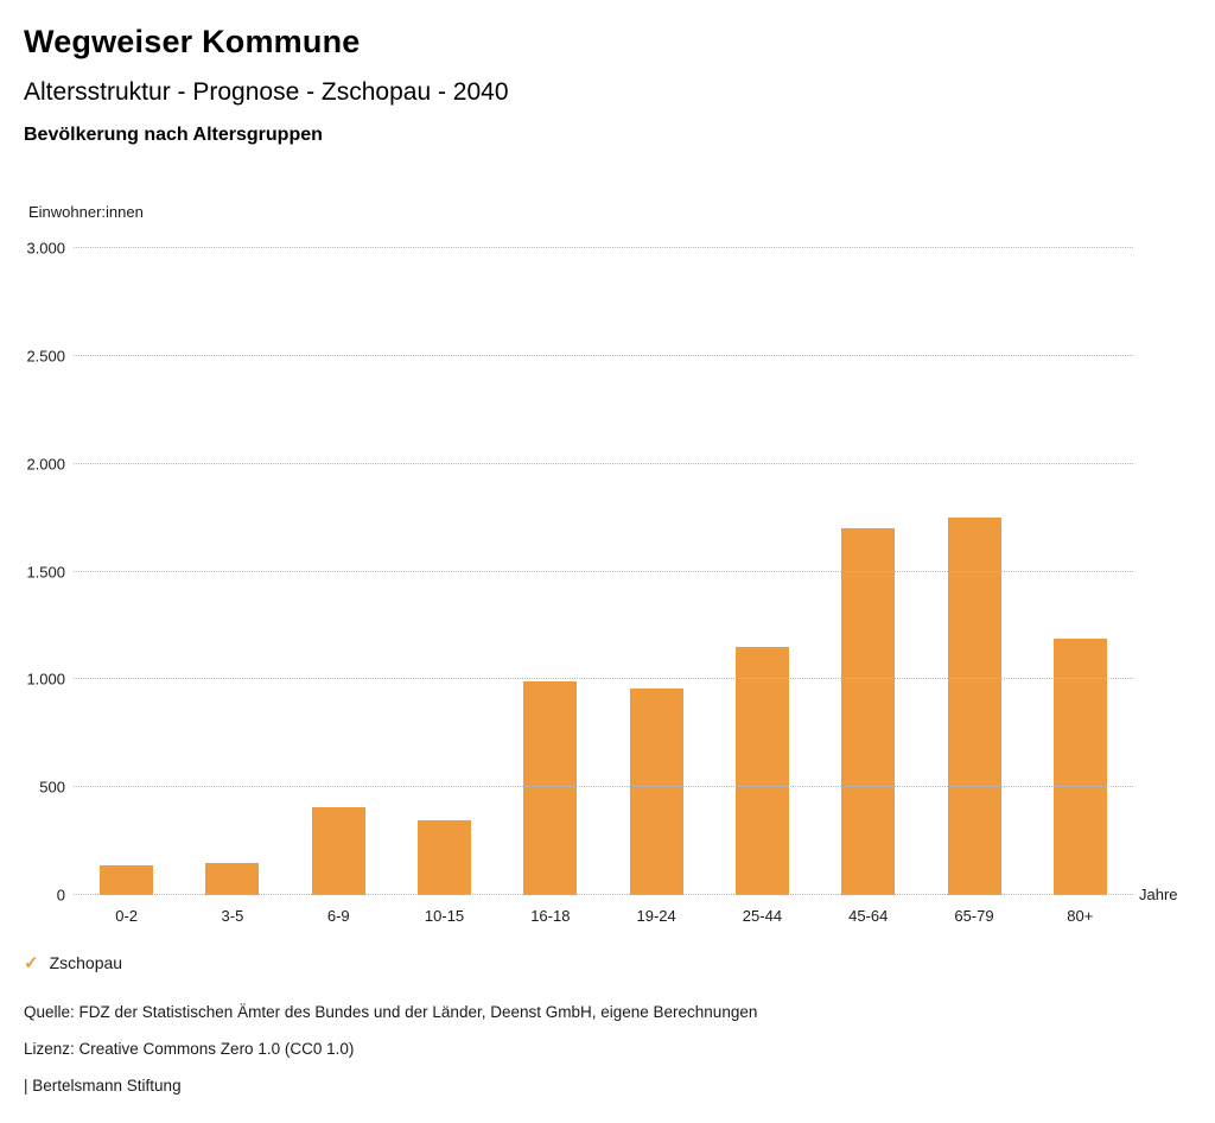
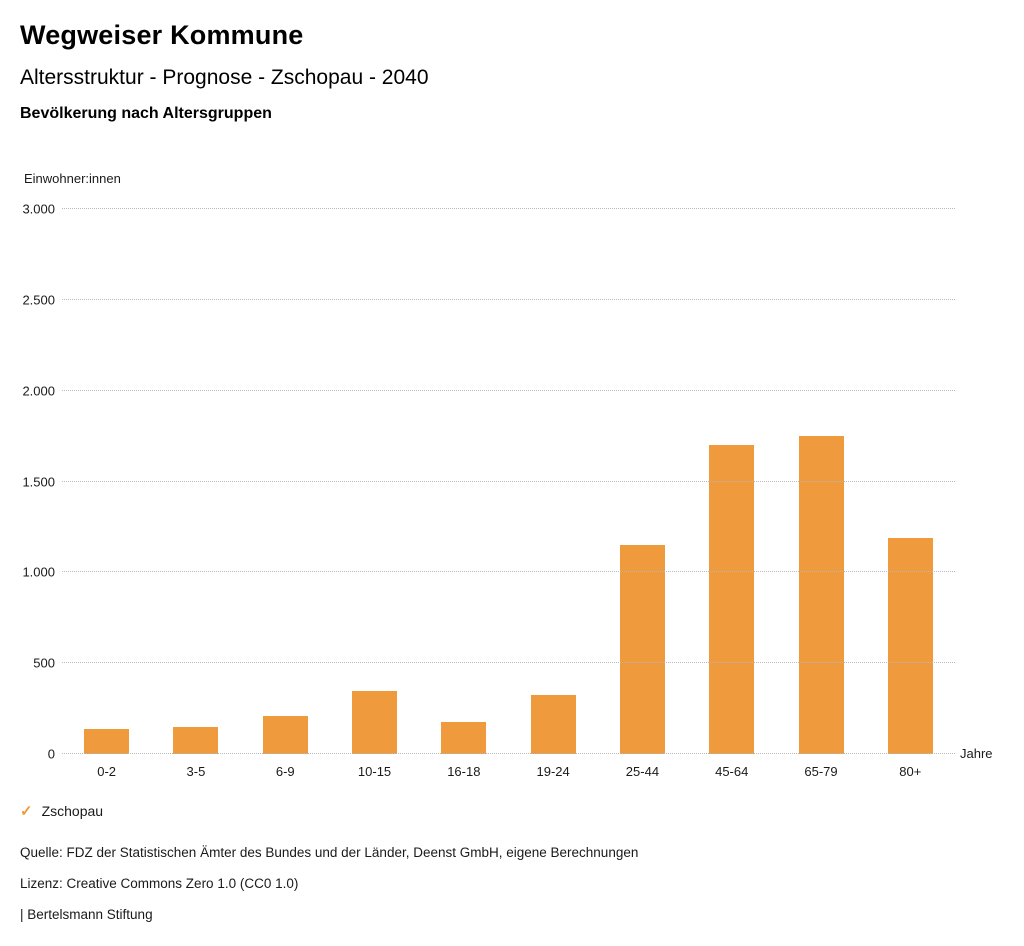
6-9: 410 -> 210
16-18: 990 -> 180
19-24: 960 -> 320
